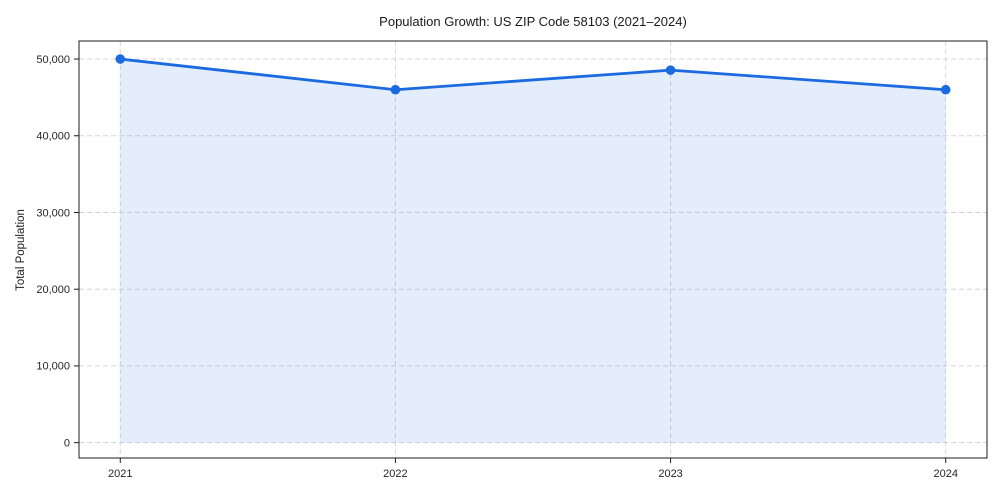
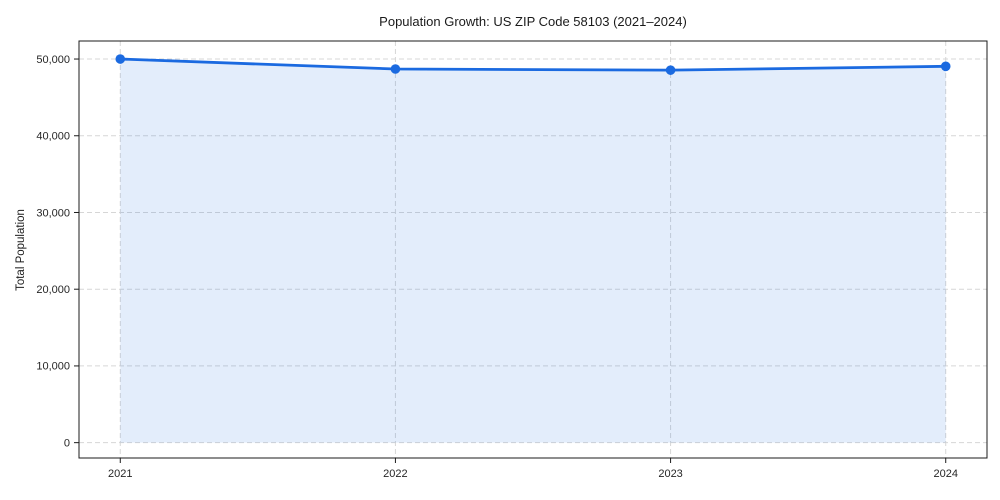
2022: 46000 -> 49000
2024: 46000 -> 49000
